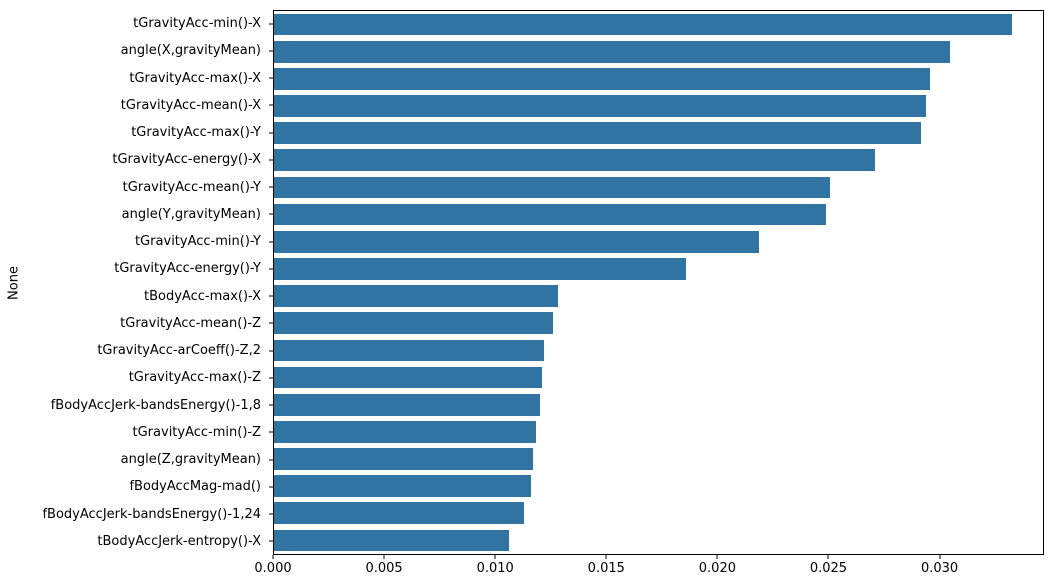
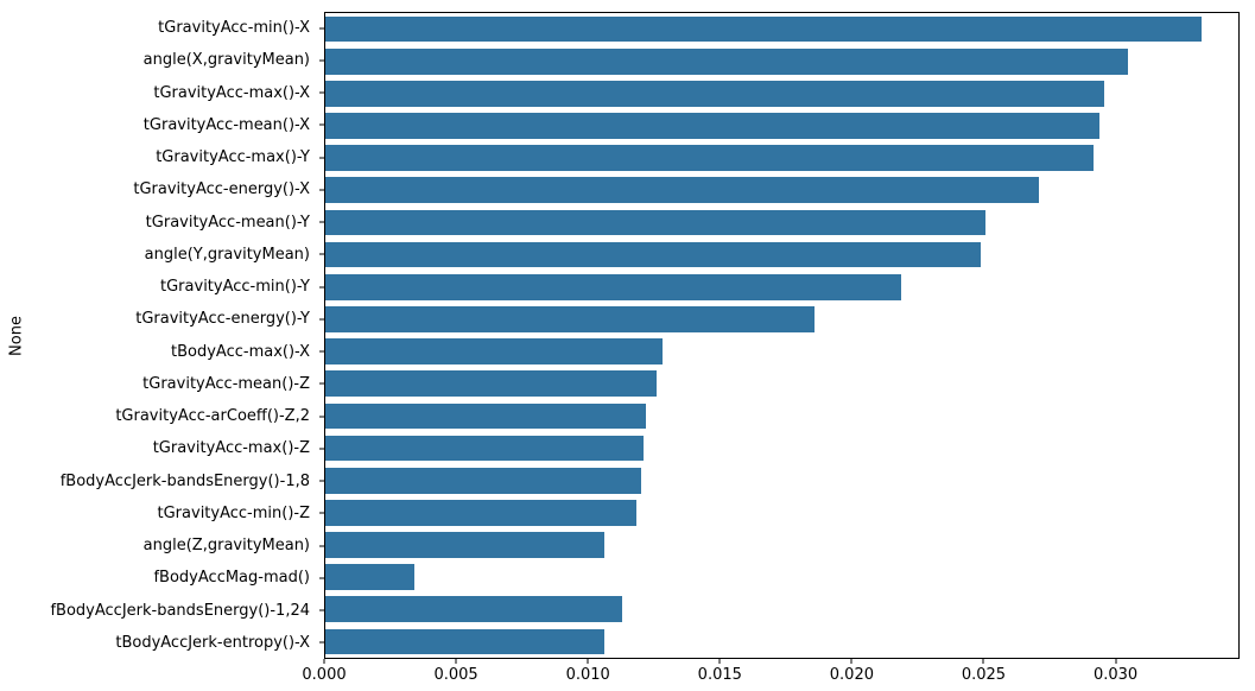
angle(Z,gravityMean): 0.0117 -> 0.0106
fBodyAccMag-mad(): 0.0116 -> 0.0034
